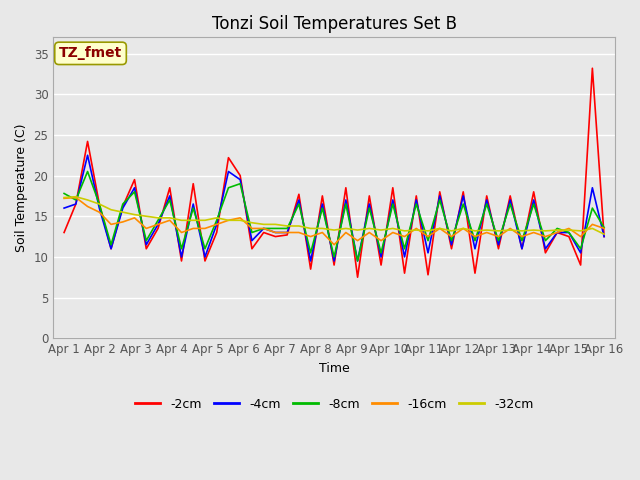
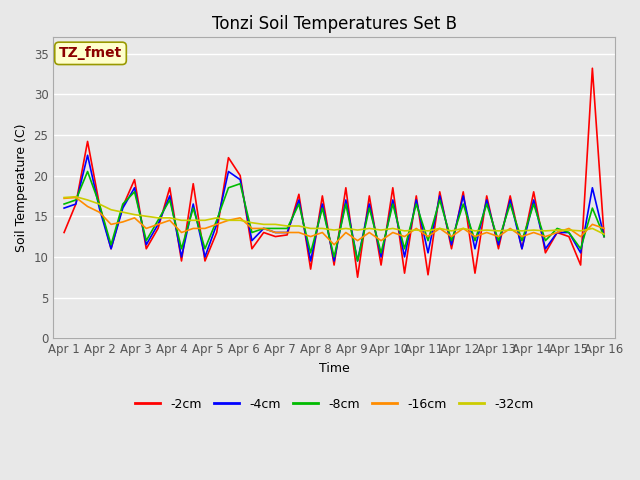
-8cm/Apr 1: 17.8 -> 16.5
-8cm/Apr 16: 13.6 -> 12.5
